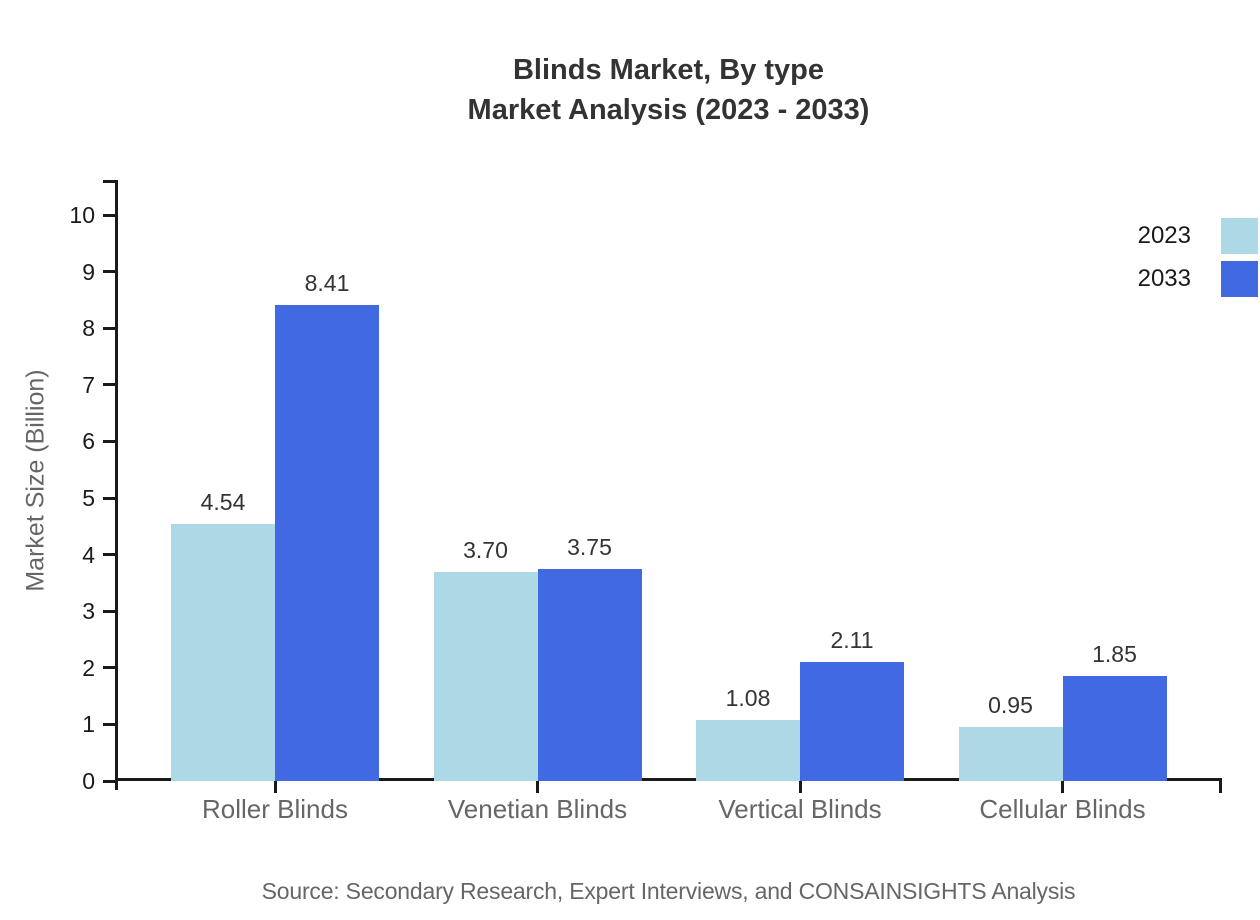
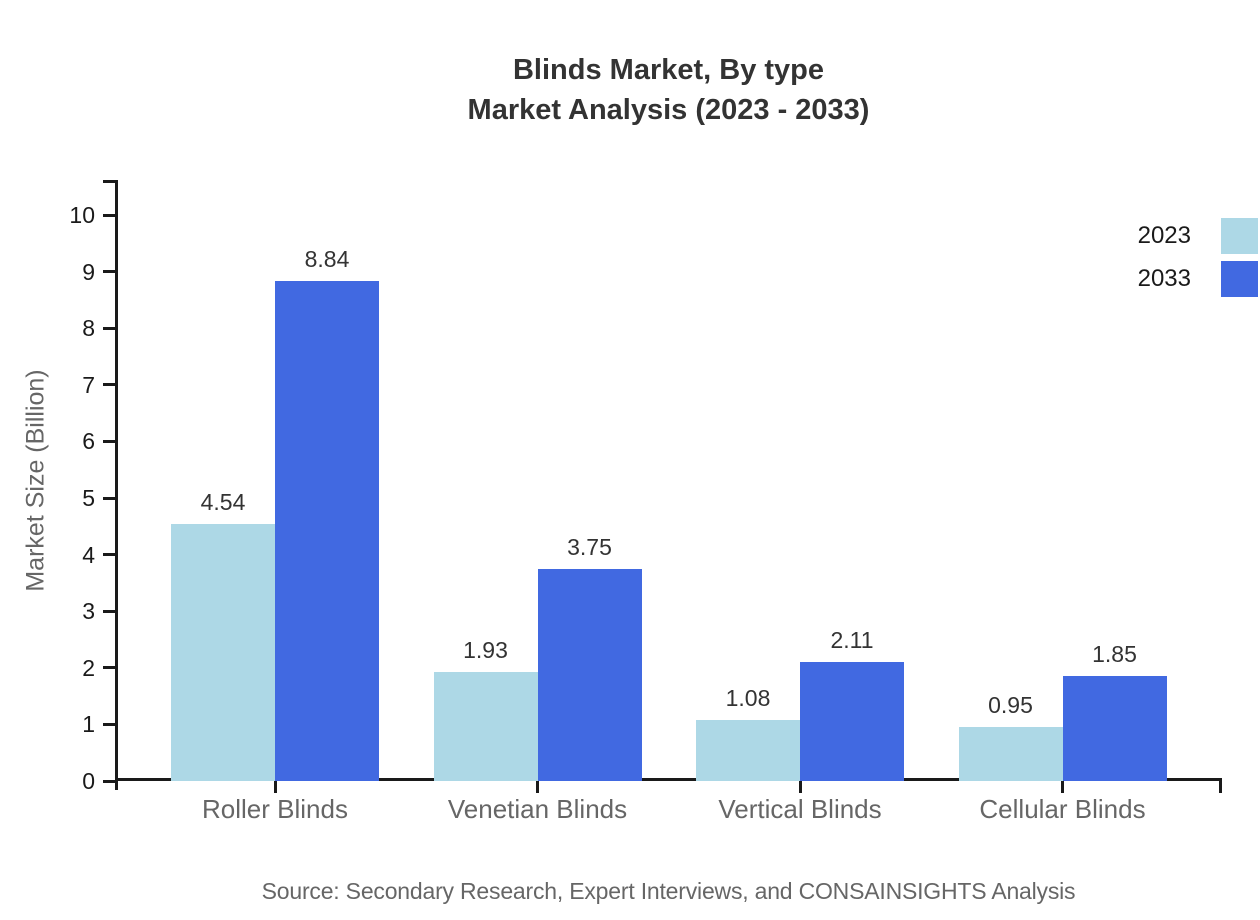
2033/Roller Blinds: 8.41 -> 8.84
2023/Venetian Blinds: 3.70 -> 1.93
